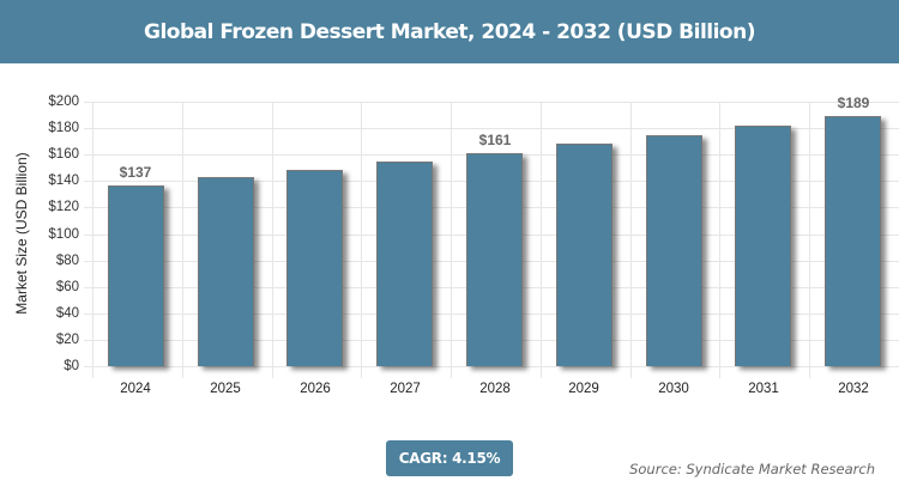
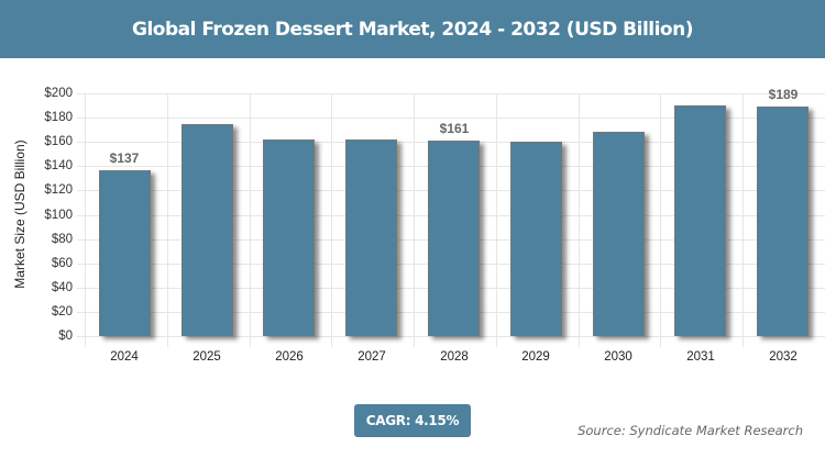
2025: $143 -> $175
2026: $149 -> $162
2027: $155 -> $162
2029: $168 -> $160
2030: $175 -> $168
2031: $182 -> $190
